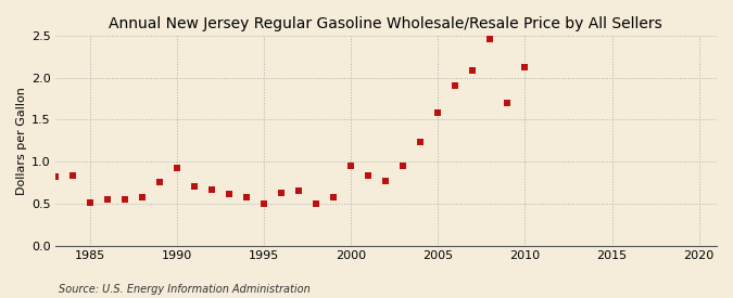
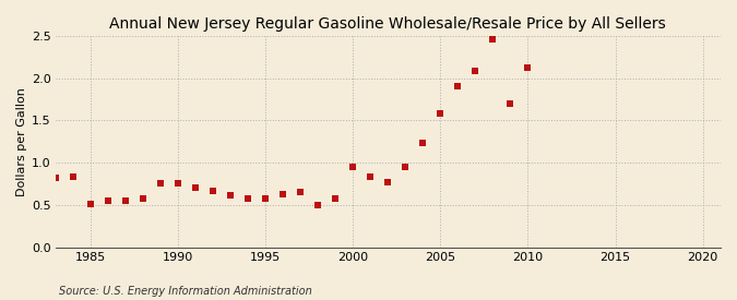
1990: 0.92 -> 0.76
1995: 0.50 -> 0.58
